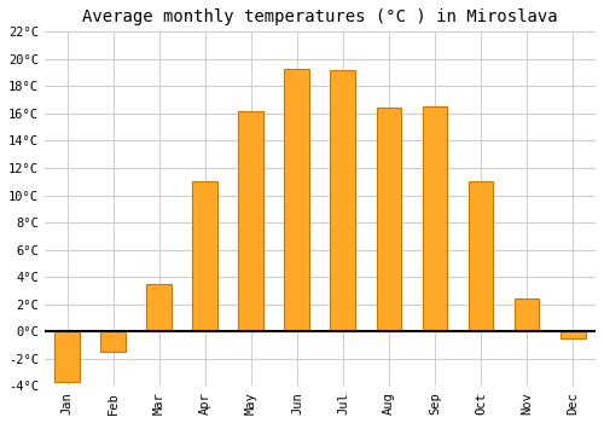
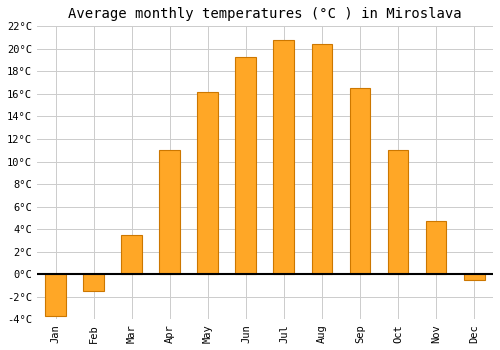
Jul: 19.2°C -> 20.8°C
Aug: 16.4°C -> 20.4°C
Nov: 2.4°C -> 4.7°C
